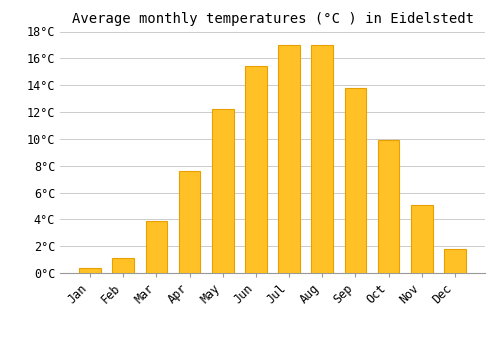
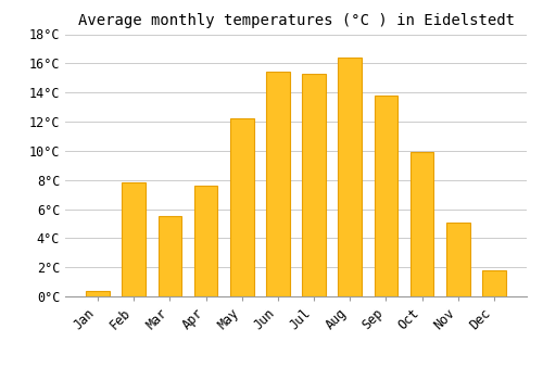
Feb: 1.1°C -> 7.8°C
Mar: 3.9°C -> 5.5°C
Jul: 17.0°C -> 15.3°C
Aug: 17.0°C -> 16.4°C
